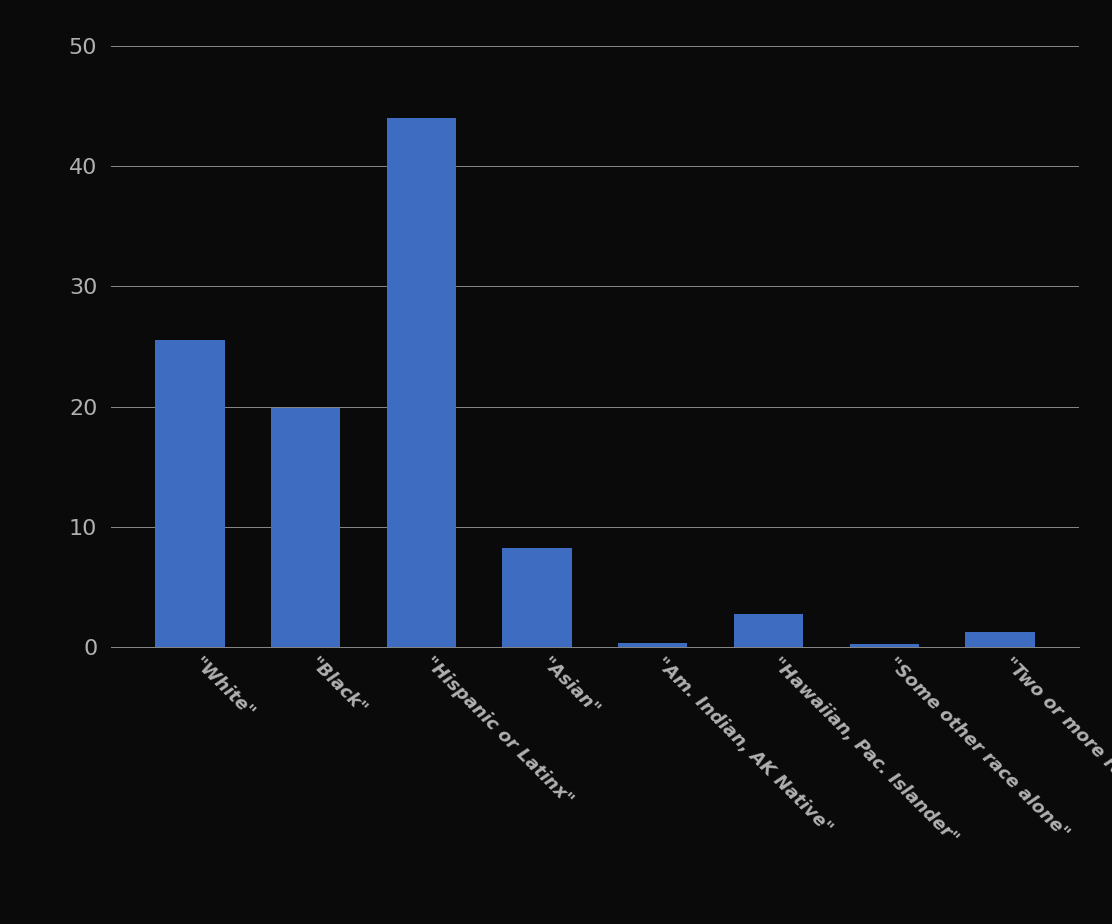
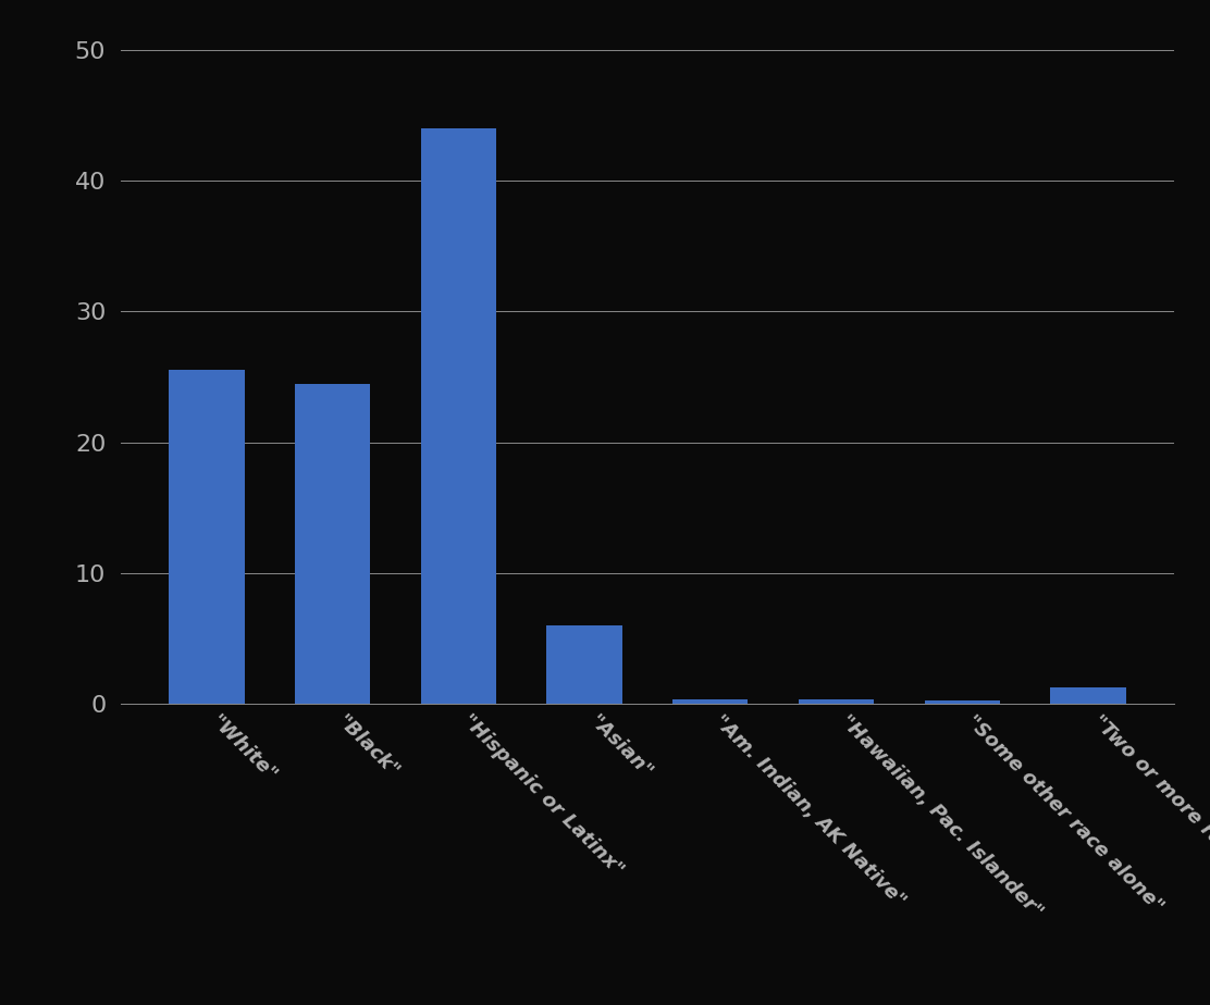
"Black": 19.9 -> 24.5
"Asian": 8.2 -> 6.0
"Hawaiian, Pac. Islander": 2.7 -> 0.3
